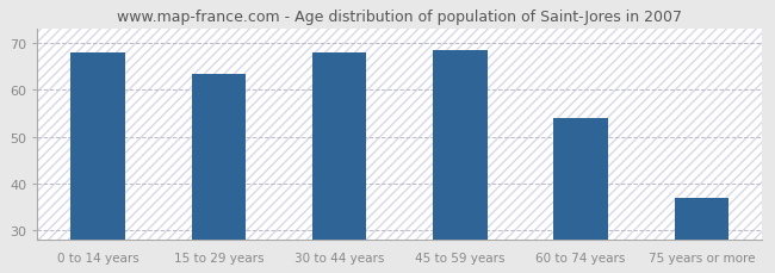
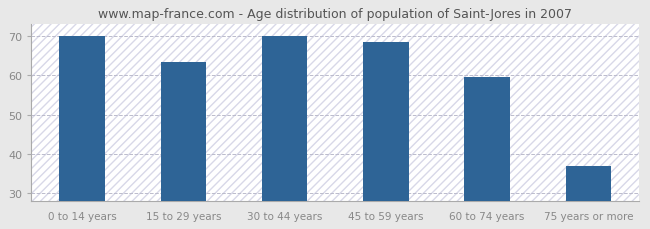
0 to 14 years: 68.0 -> 70.0
30 to 44 years: 68.0 -> 70.0
60 to 74 years: 54.0 -> 59.5
